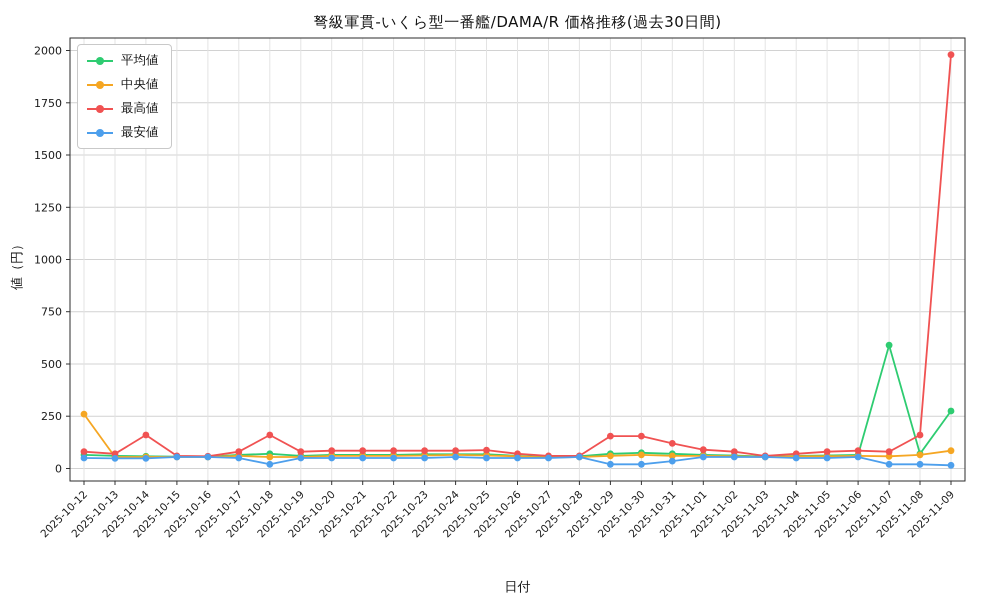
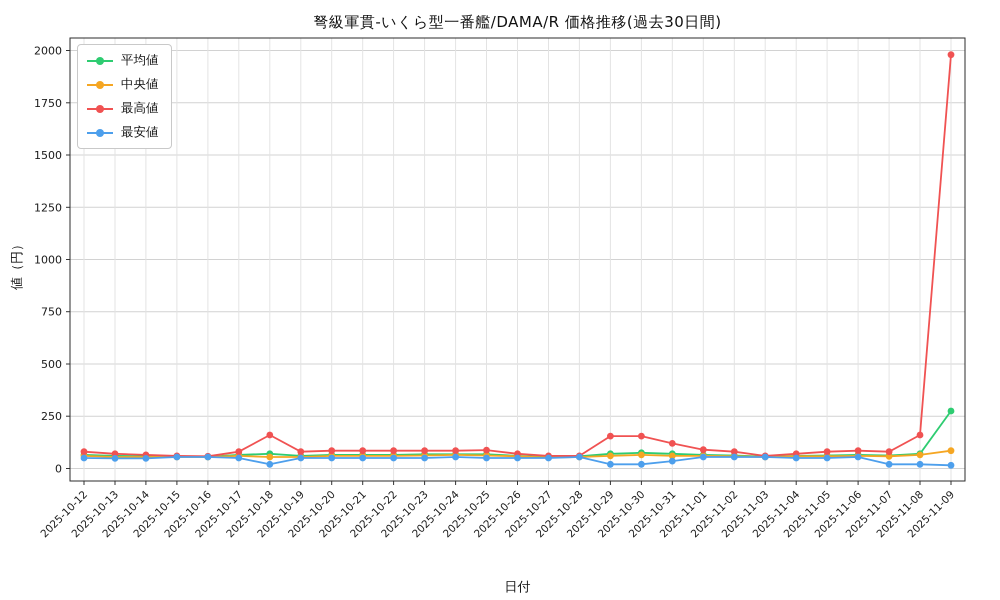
中央値/2025-10-12: 260 -> 60
最高値/2025-10-14: 160 -> 60
平均値/2025-11-07: 590 -> 60
